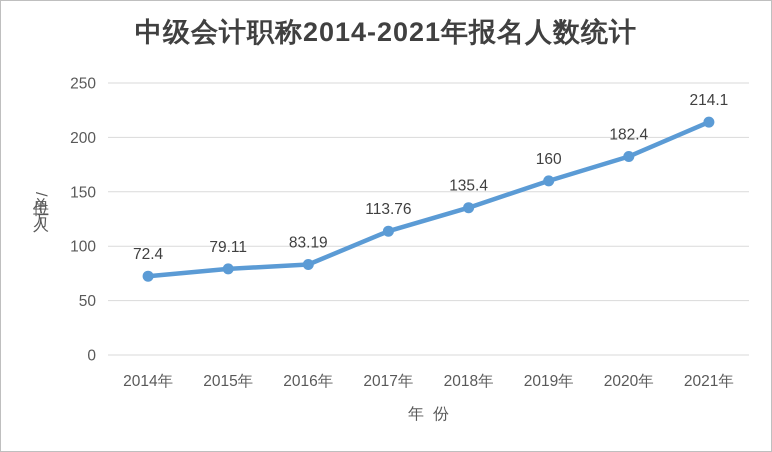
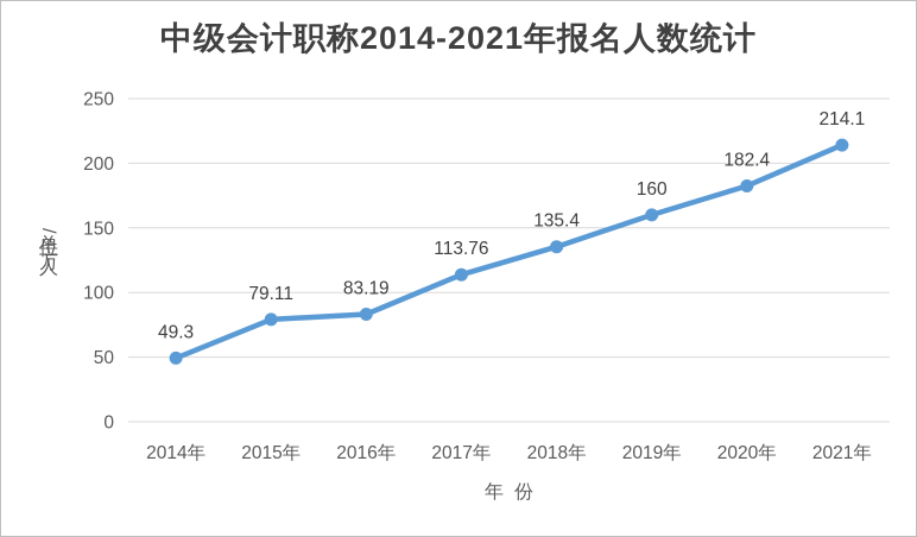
2014年: 72.4 -> 49.3
